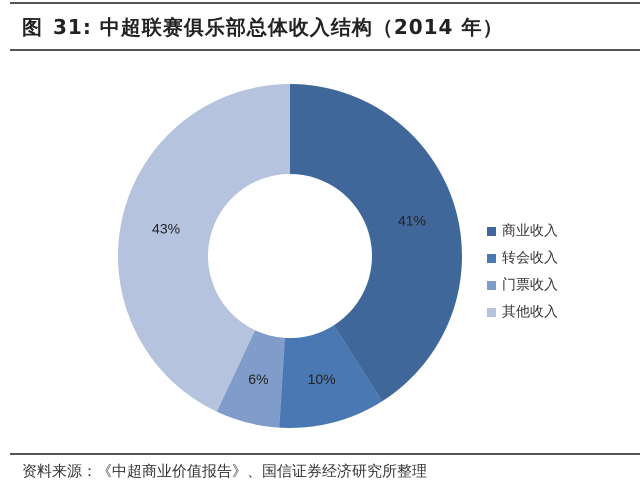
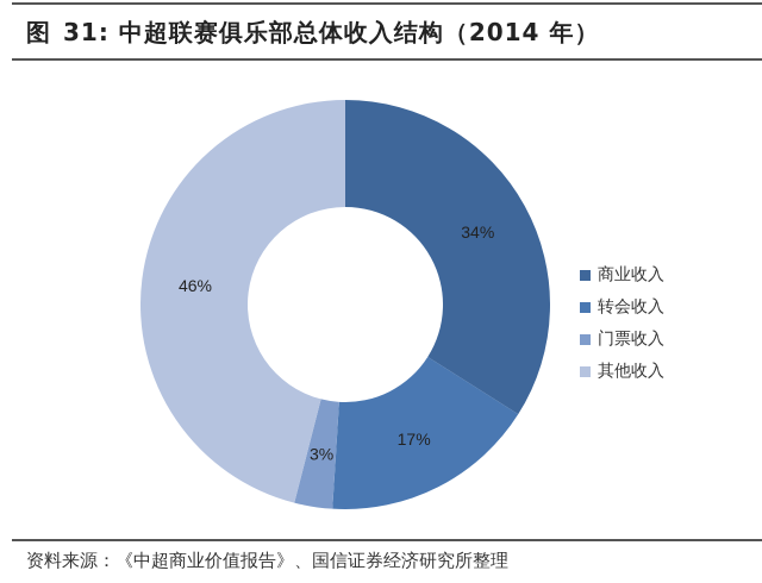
商业收入: 41% -> 34%
转会收入: 10% -> 17%
门票收入: 6% -> 3%
其他收入: 43% -> 46%
